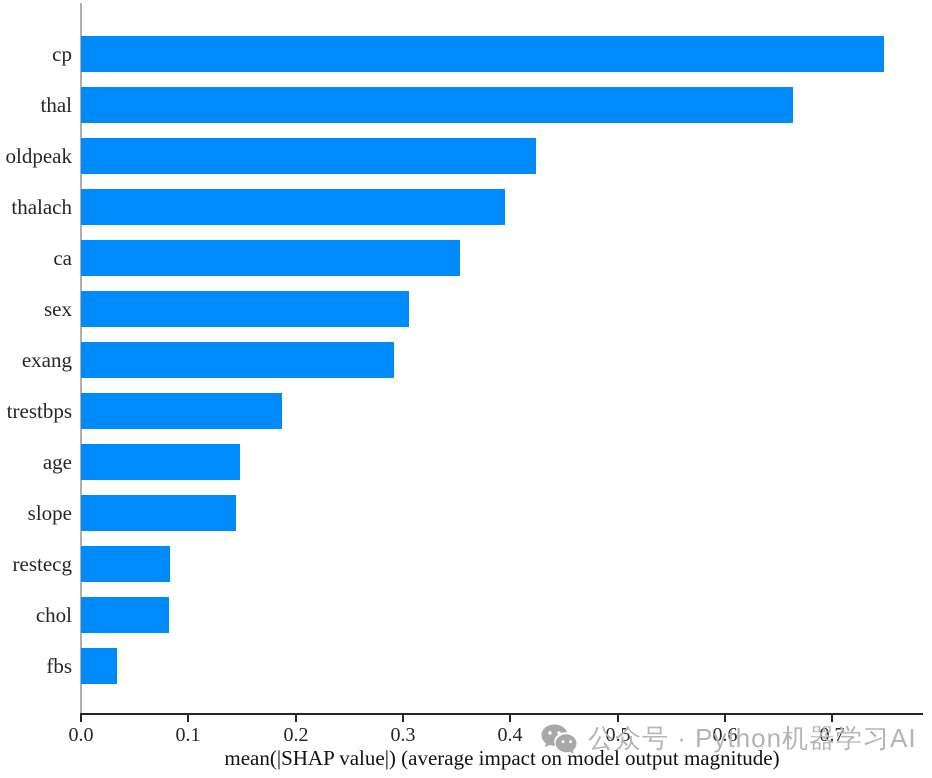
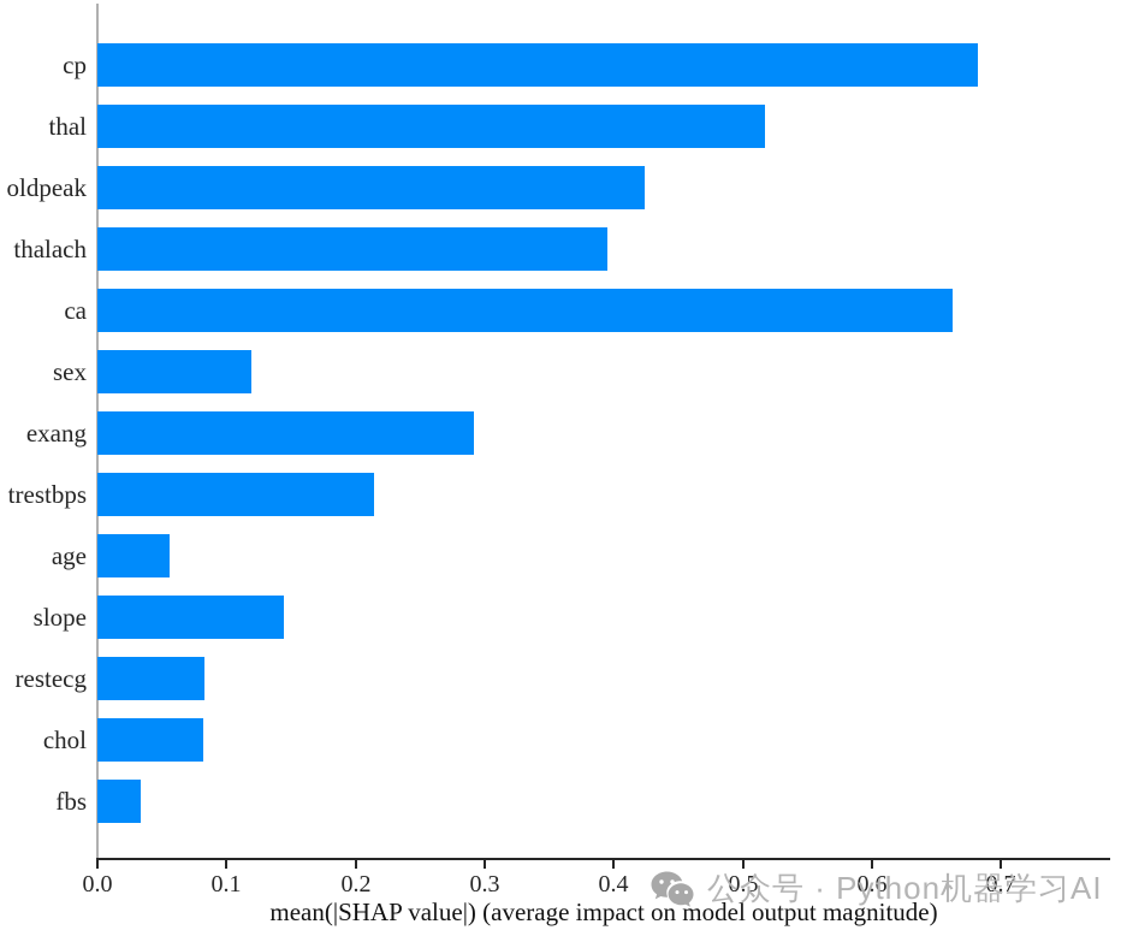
cp: 0.748 -> 0.682
thal: 0.664 -> 0.517
ca: 0.353 -> 0.663
sex: 0.306 -> 0.119
trestbps: 0.187 -> 0.214
age: 0.148 -> 0.056
